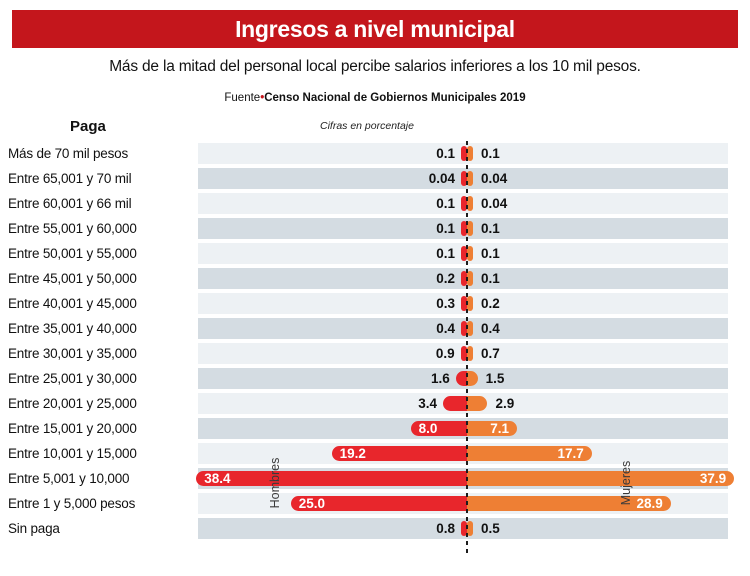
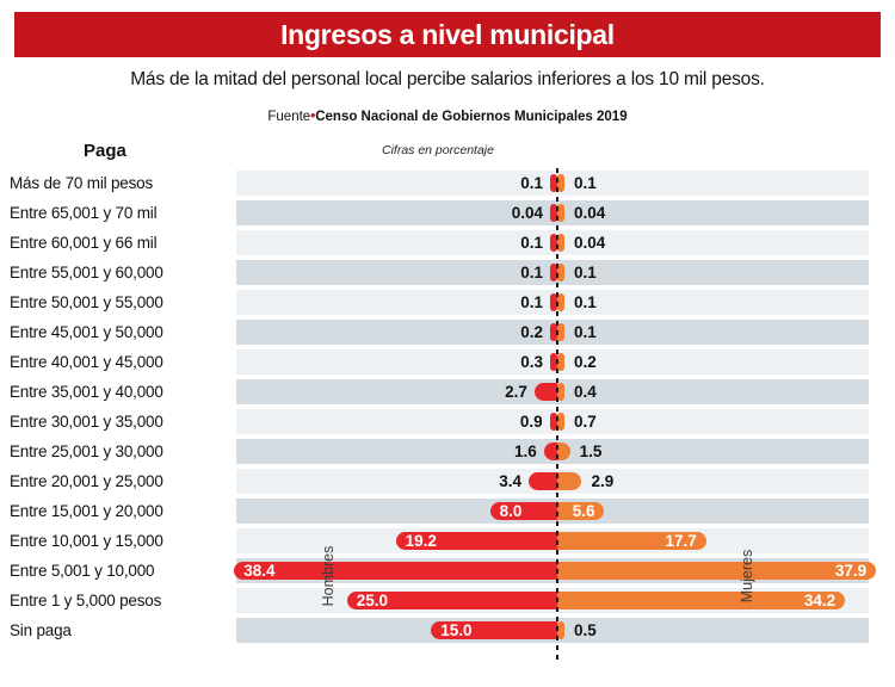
Hombres/Entre 35,001 y 40,000: 0.4 -> 2.7
Mujeres/Entre 15,001 y 20,000: 7.1 -> 5.6
Mujeres/Entre 1 y 5,000 pesos: 28.9 -> 34.2
Hombres/Sin paga: 0.8 -> 15.0
